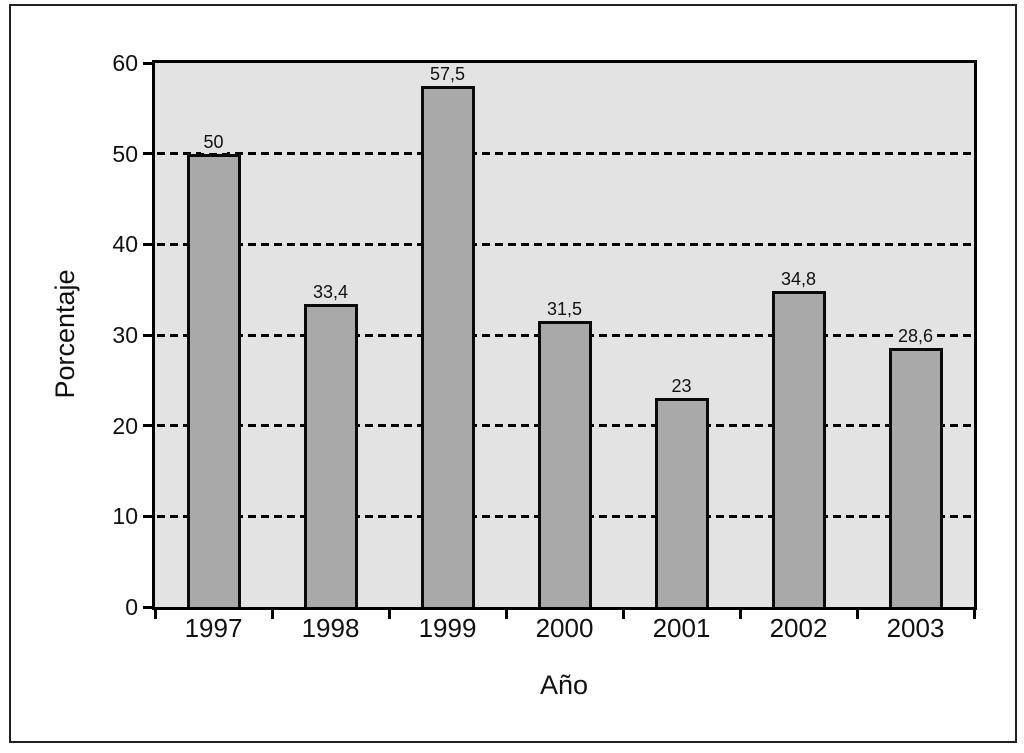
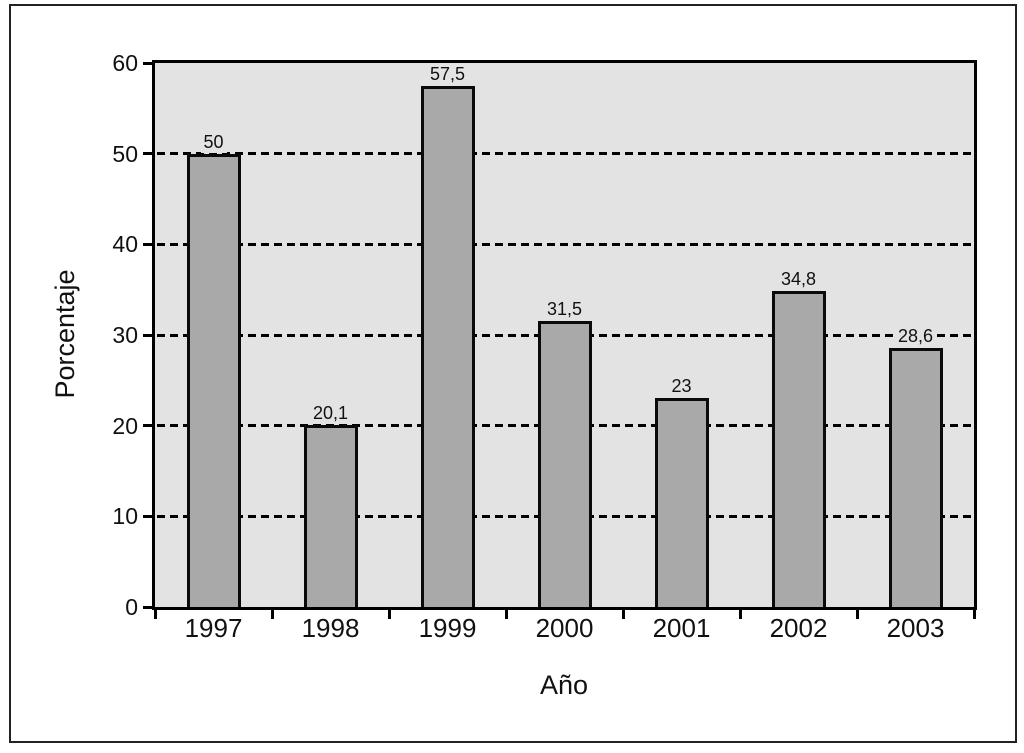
1998: 33,4 -> 20,1
